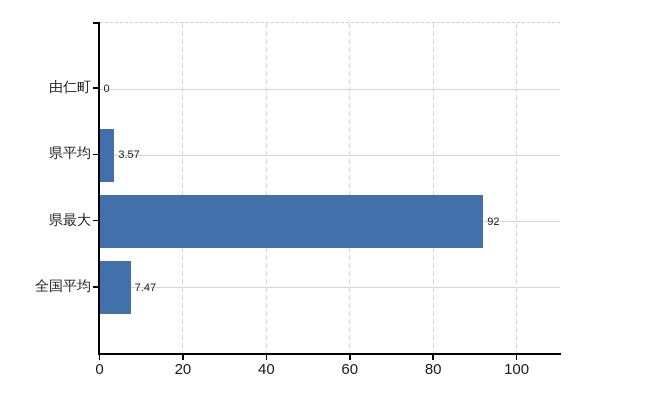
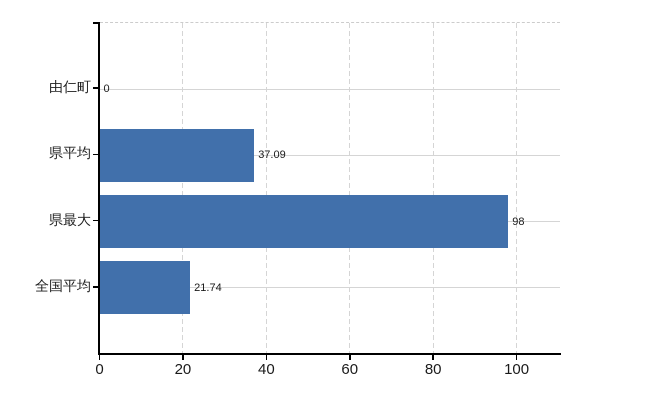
県平均: 3.57 -> 37.09
県最大: 92 -> 98
全国平均: 7.47 -> 21.74
